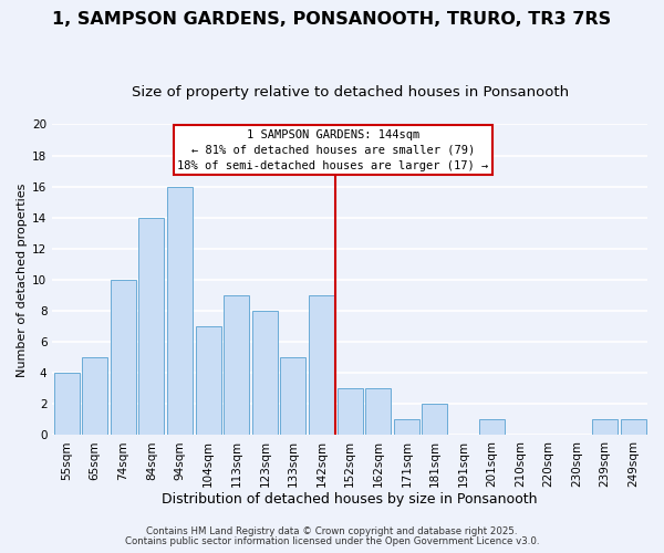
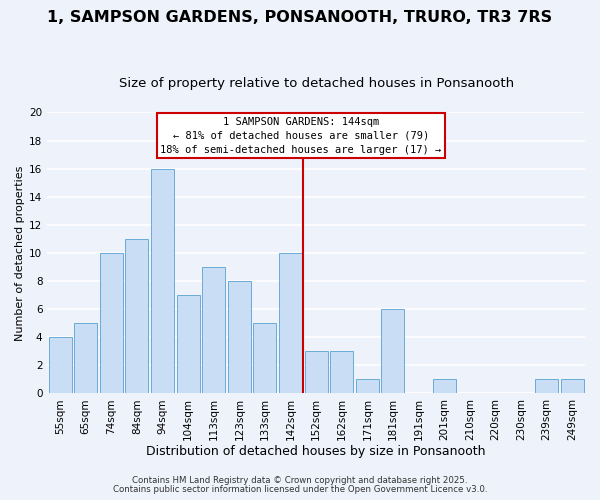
84sqm: 14 -> 11
142sqm: 9 -> 10
181sqm: 2 -> 6
